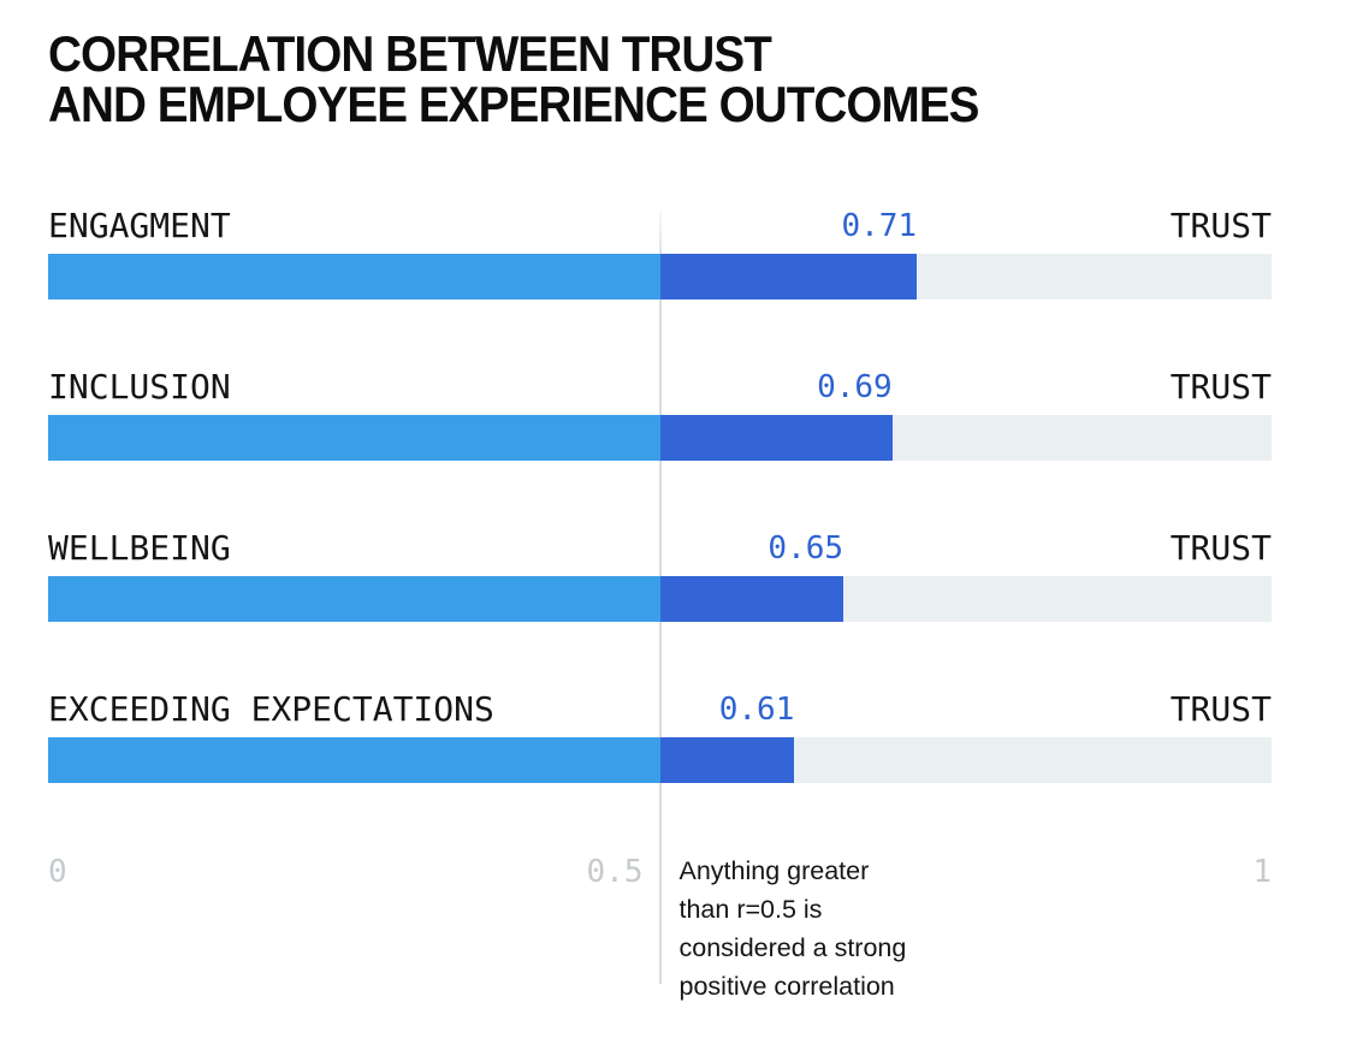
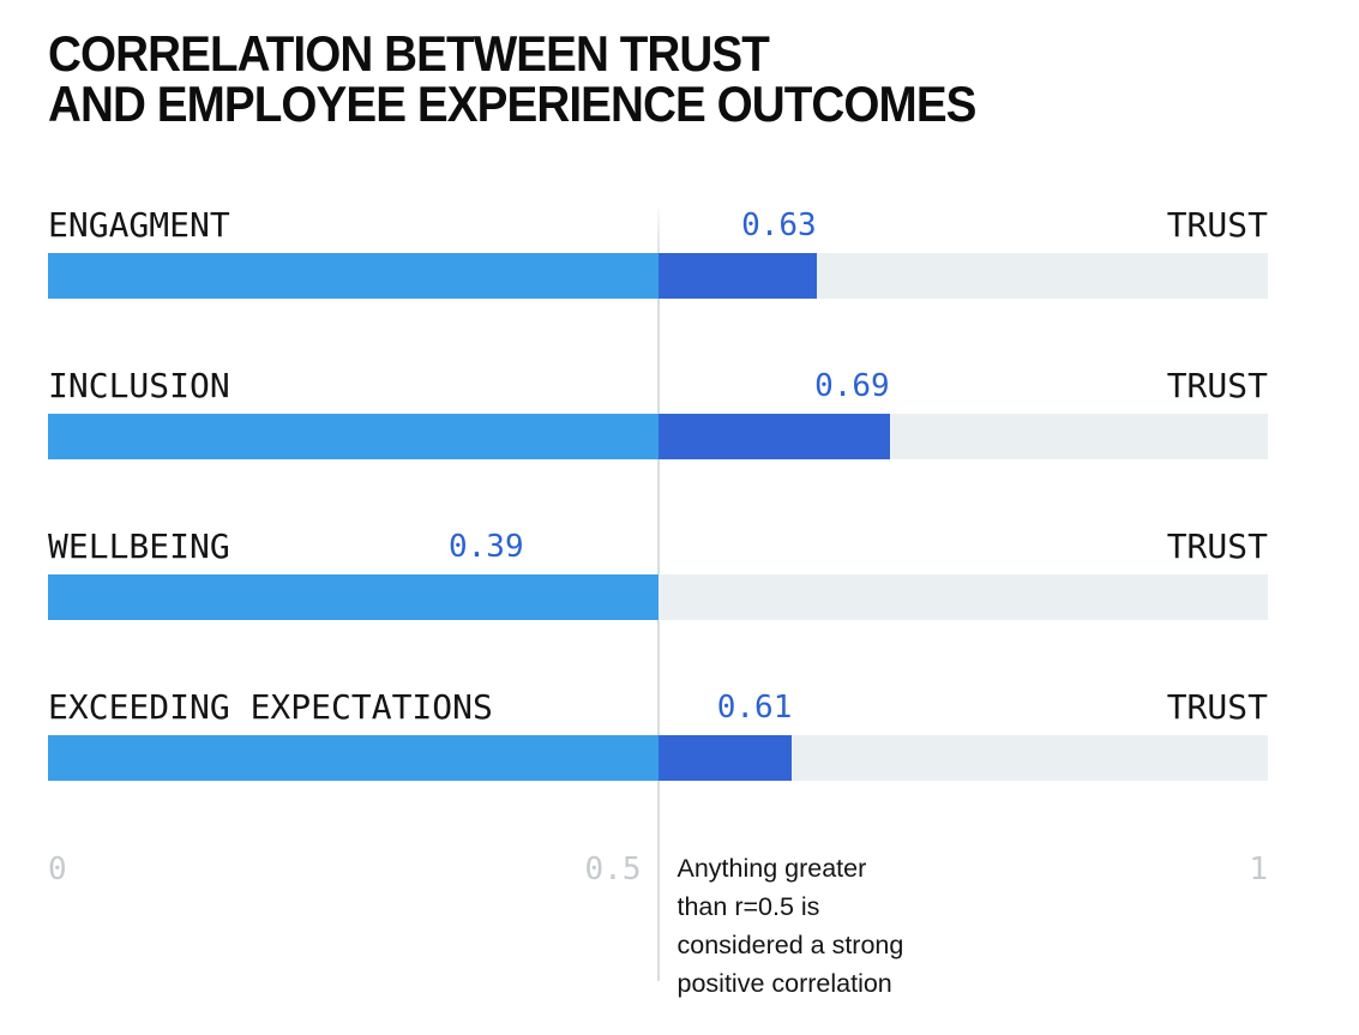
ENGAGMENT: 0.71 -> 0.63
WELLBEING: 0.65 -> 0.39
